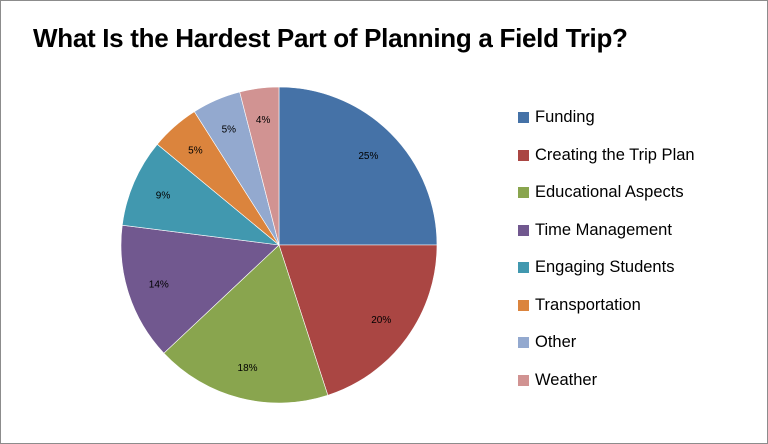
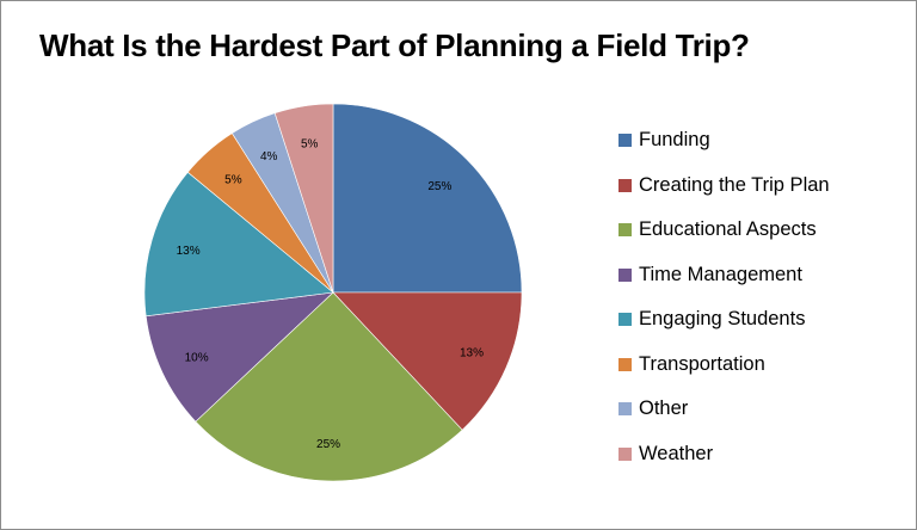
Creating the Trip Plan: 20% -> 13%
Educational Aspects: 18% -> 25%
Time Management: 14% -> 10%
Engaging Students: 9% -> 13%
Other: 5% -> 4%
Weather: 4% -> 5%
